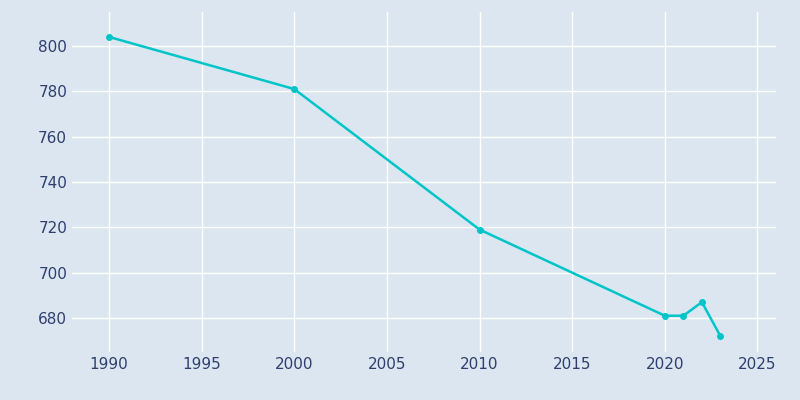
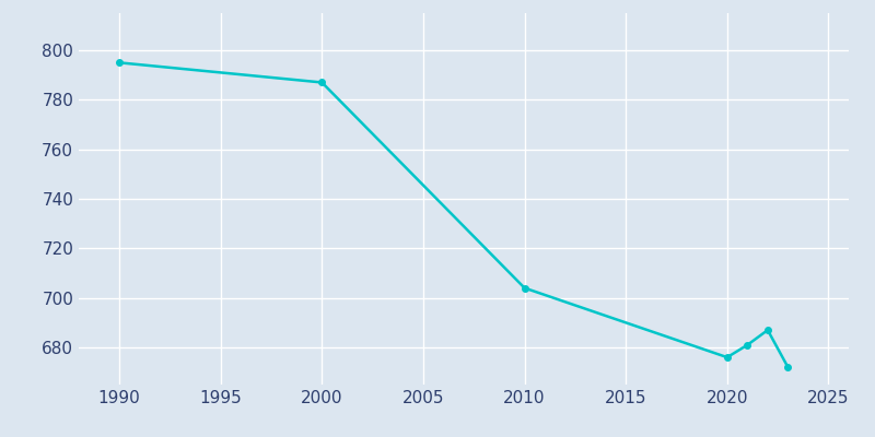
1990: 804 -> 795
2000: 781 -> 787
2010: 719 -> 704
2020: 681 -> 676
